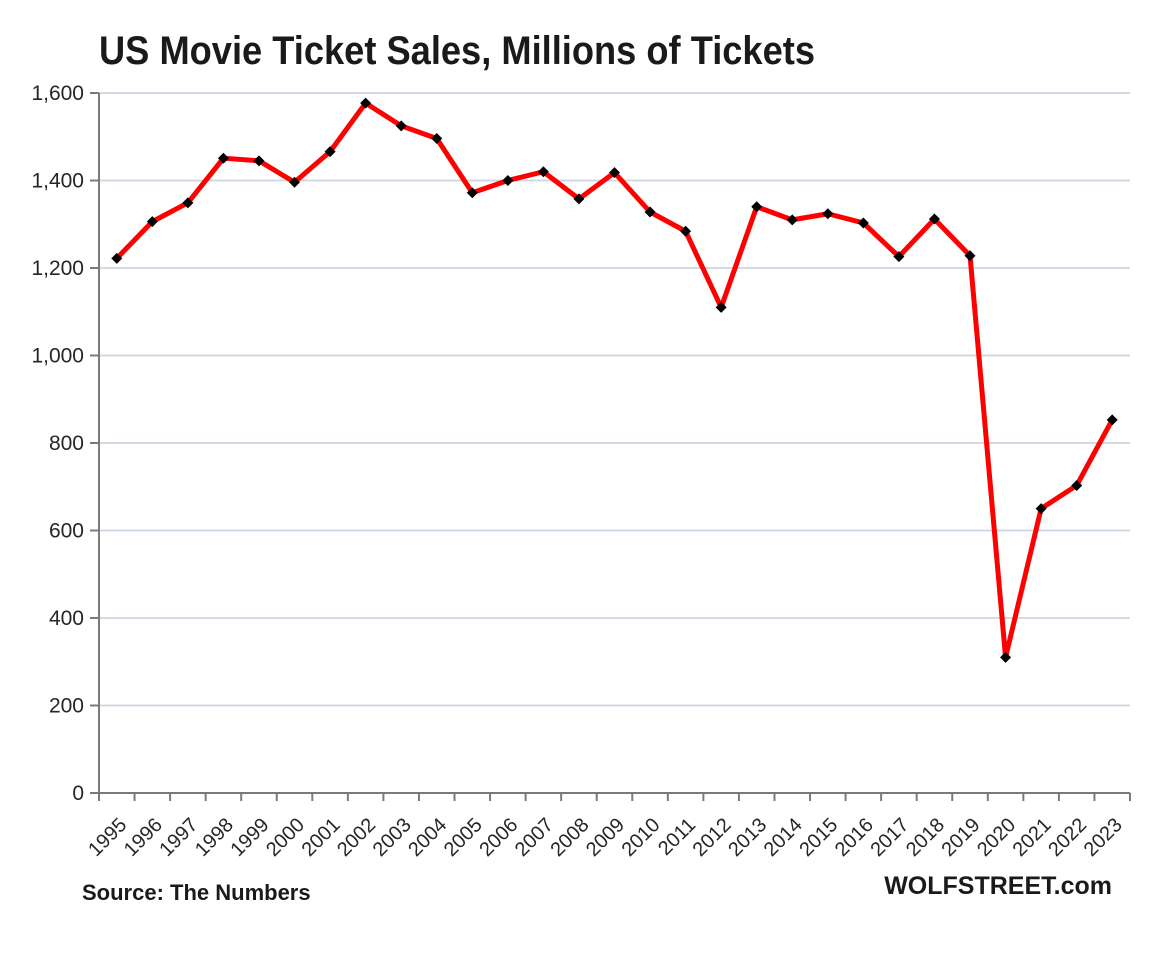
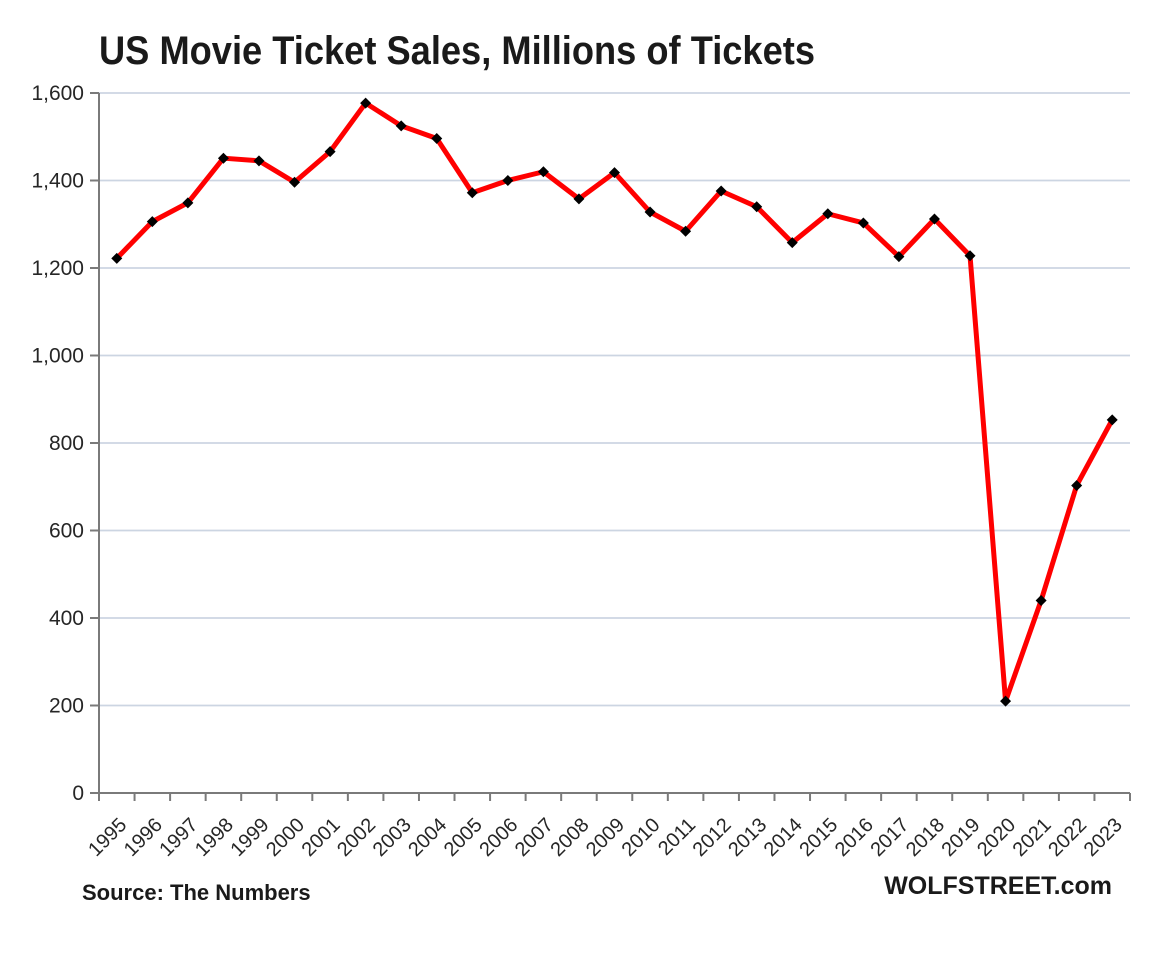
2012: 1110 -> 1380
2014: 1310 -> 1260
2020: 310 -> 210
2021: 650 -> 440
